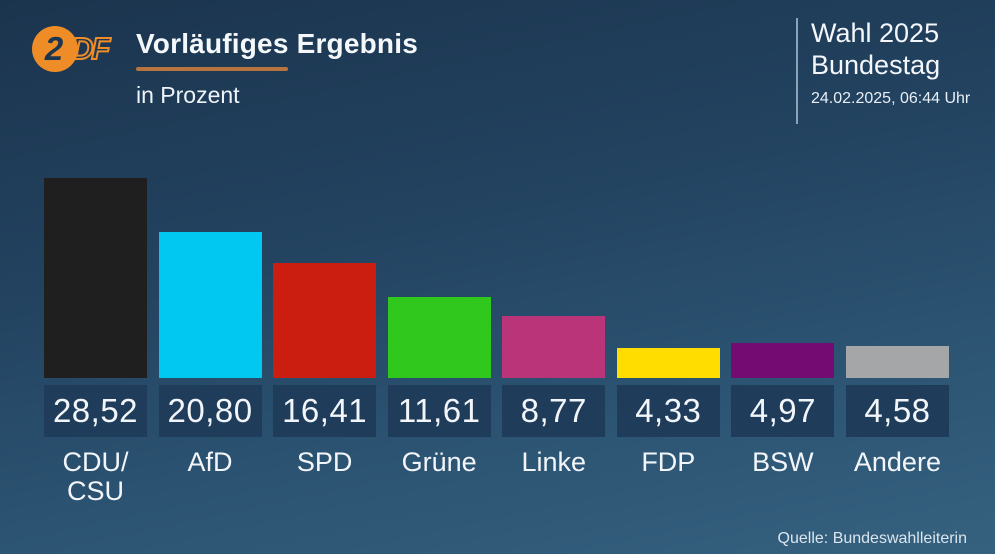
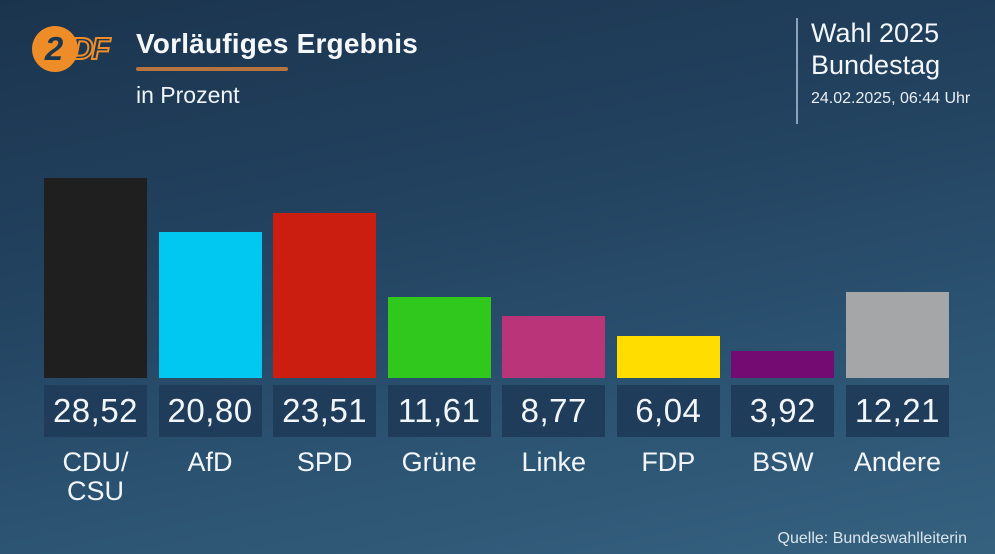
SPD: 16,41 -> 23,51
FDP: 4,33 -> 6,04
BSW: 4,97 -> 3,92
Andere: 4,58 -> 12,21
